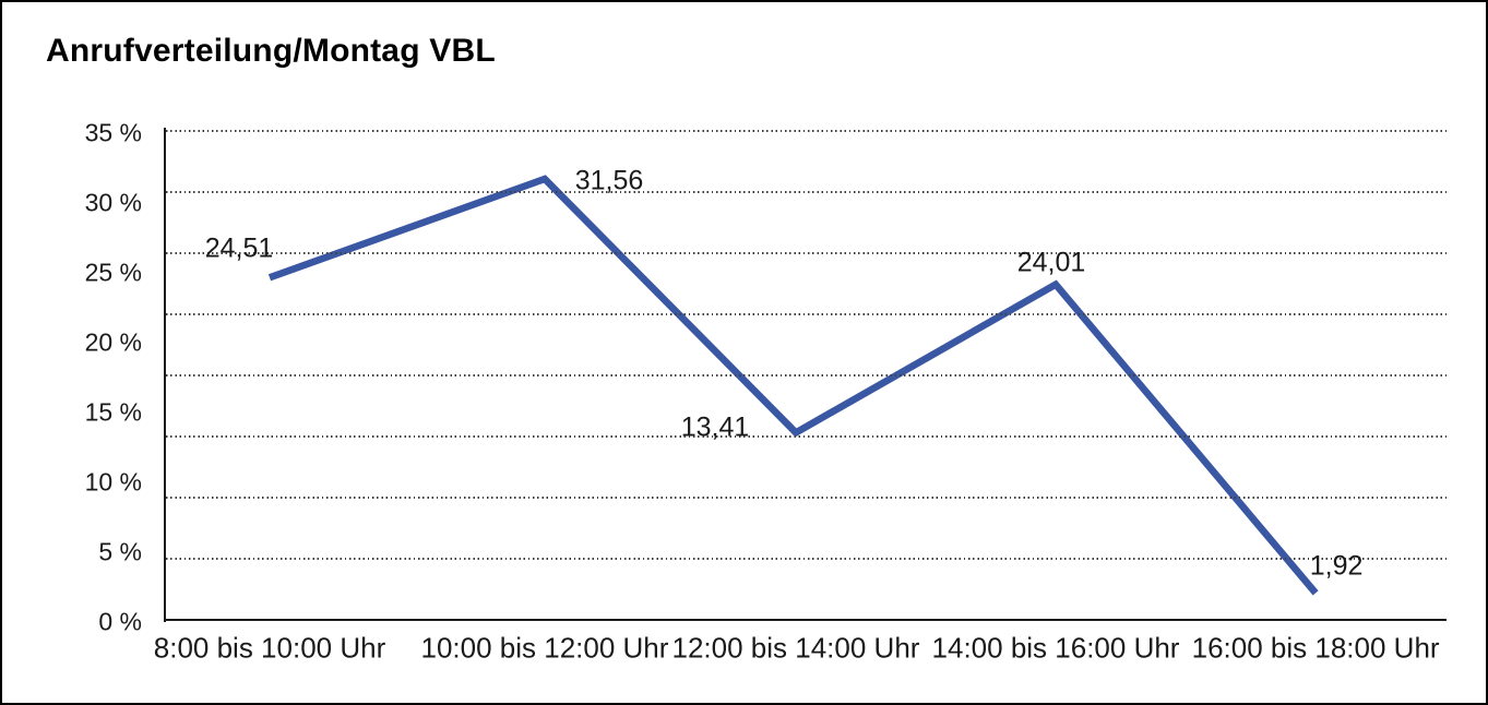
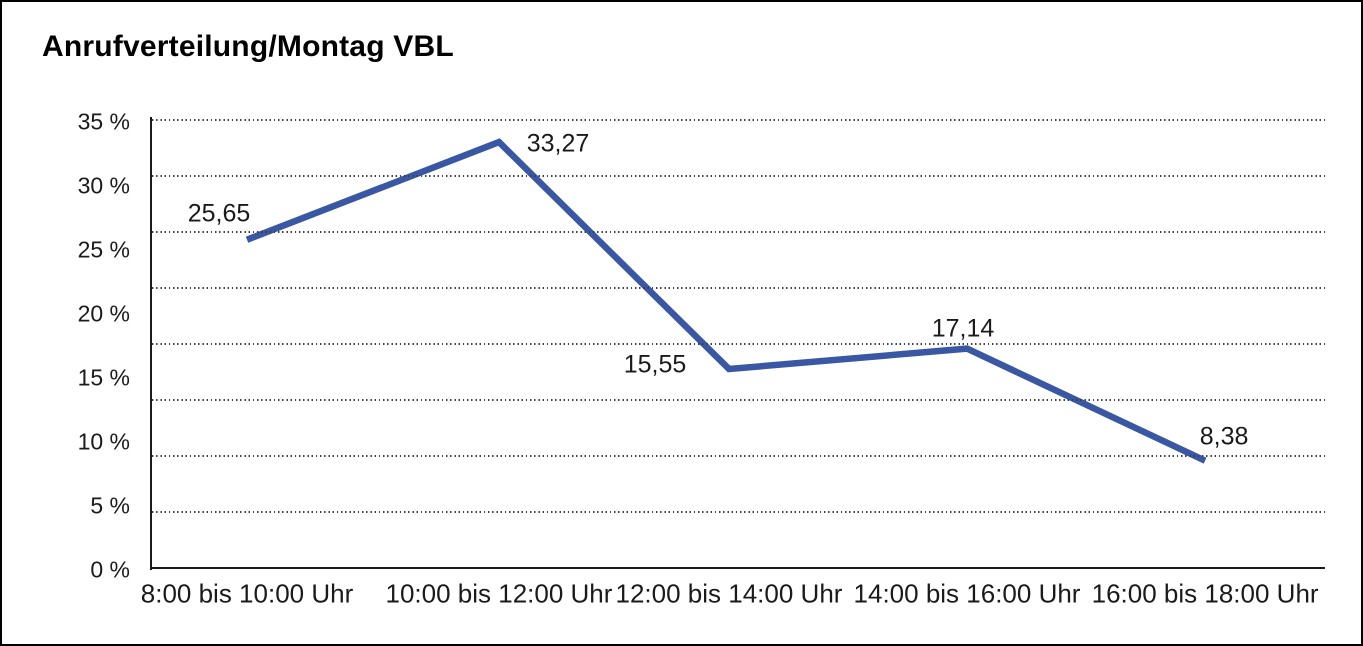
8:00 bis 10:00 Uhr: 24,51 -> 25,65
10:00 bis 12:00 Uhr: 31,56 -> 33,27
12:00 bis 14:00 Uhr: 13,41 -> 15,55
14:00 bis 16:00 Uhr: 24,01 -> 17,14
16:00 bis 18:00 Uhr: 1,92 -> 8,38
